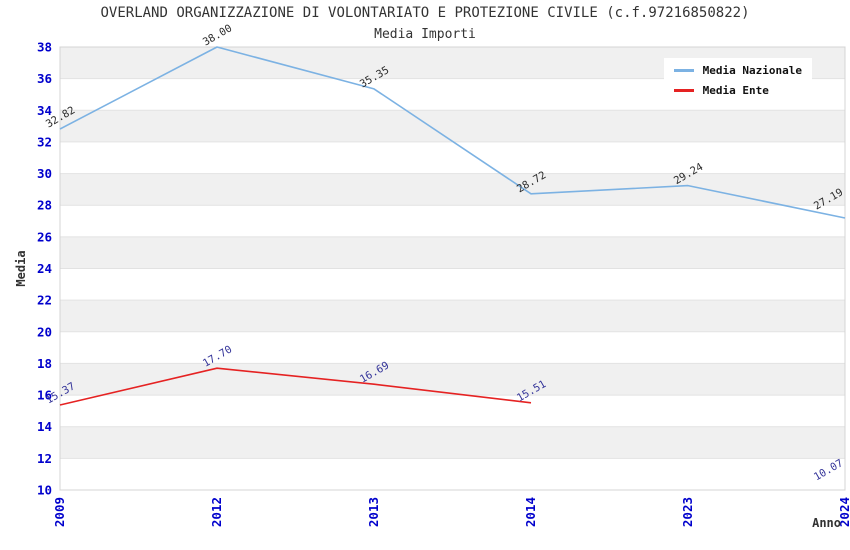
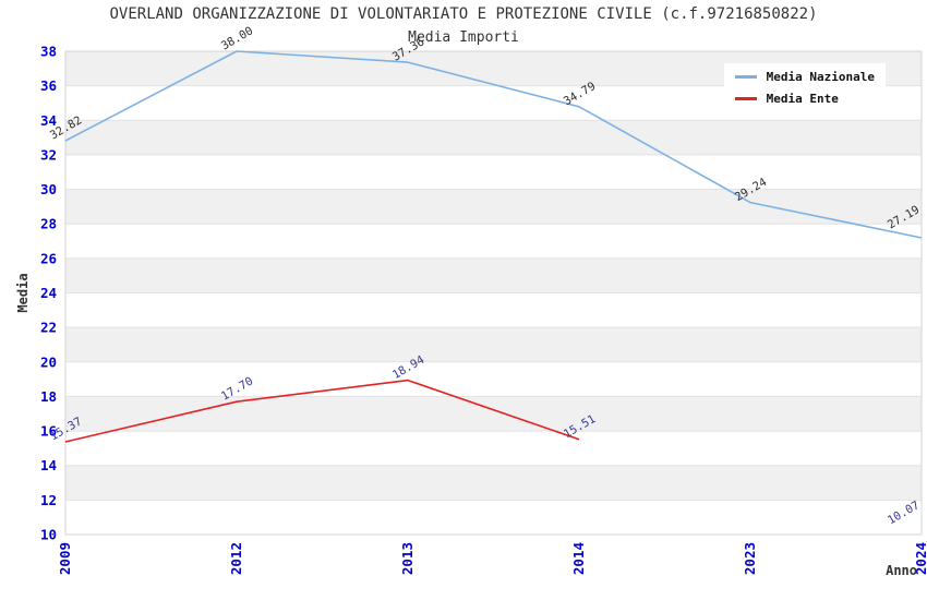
Media Nazionale/2013: 35.35 -> 37.36
Media Ente/2013: 16.69 -> 18.94
Media Nazionale/2014: 28.72 -> 34.79
